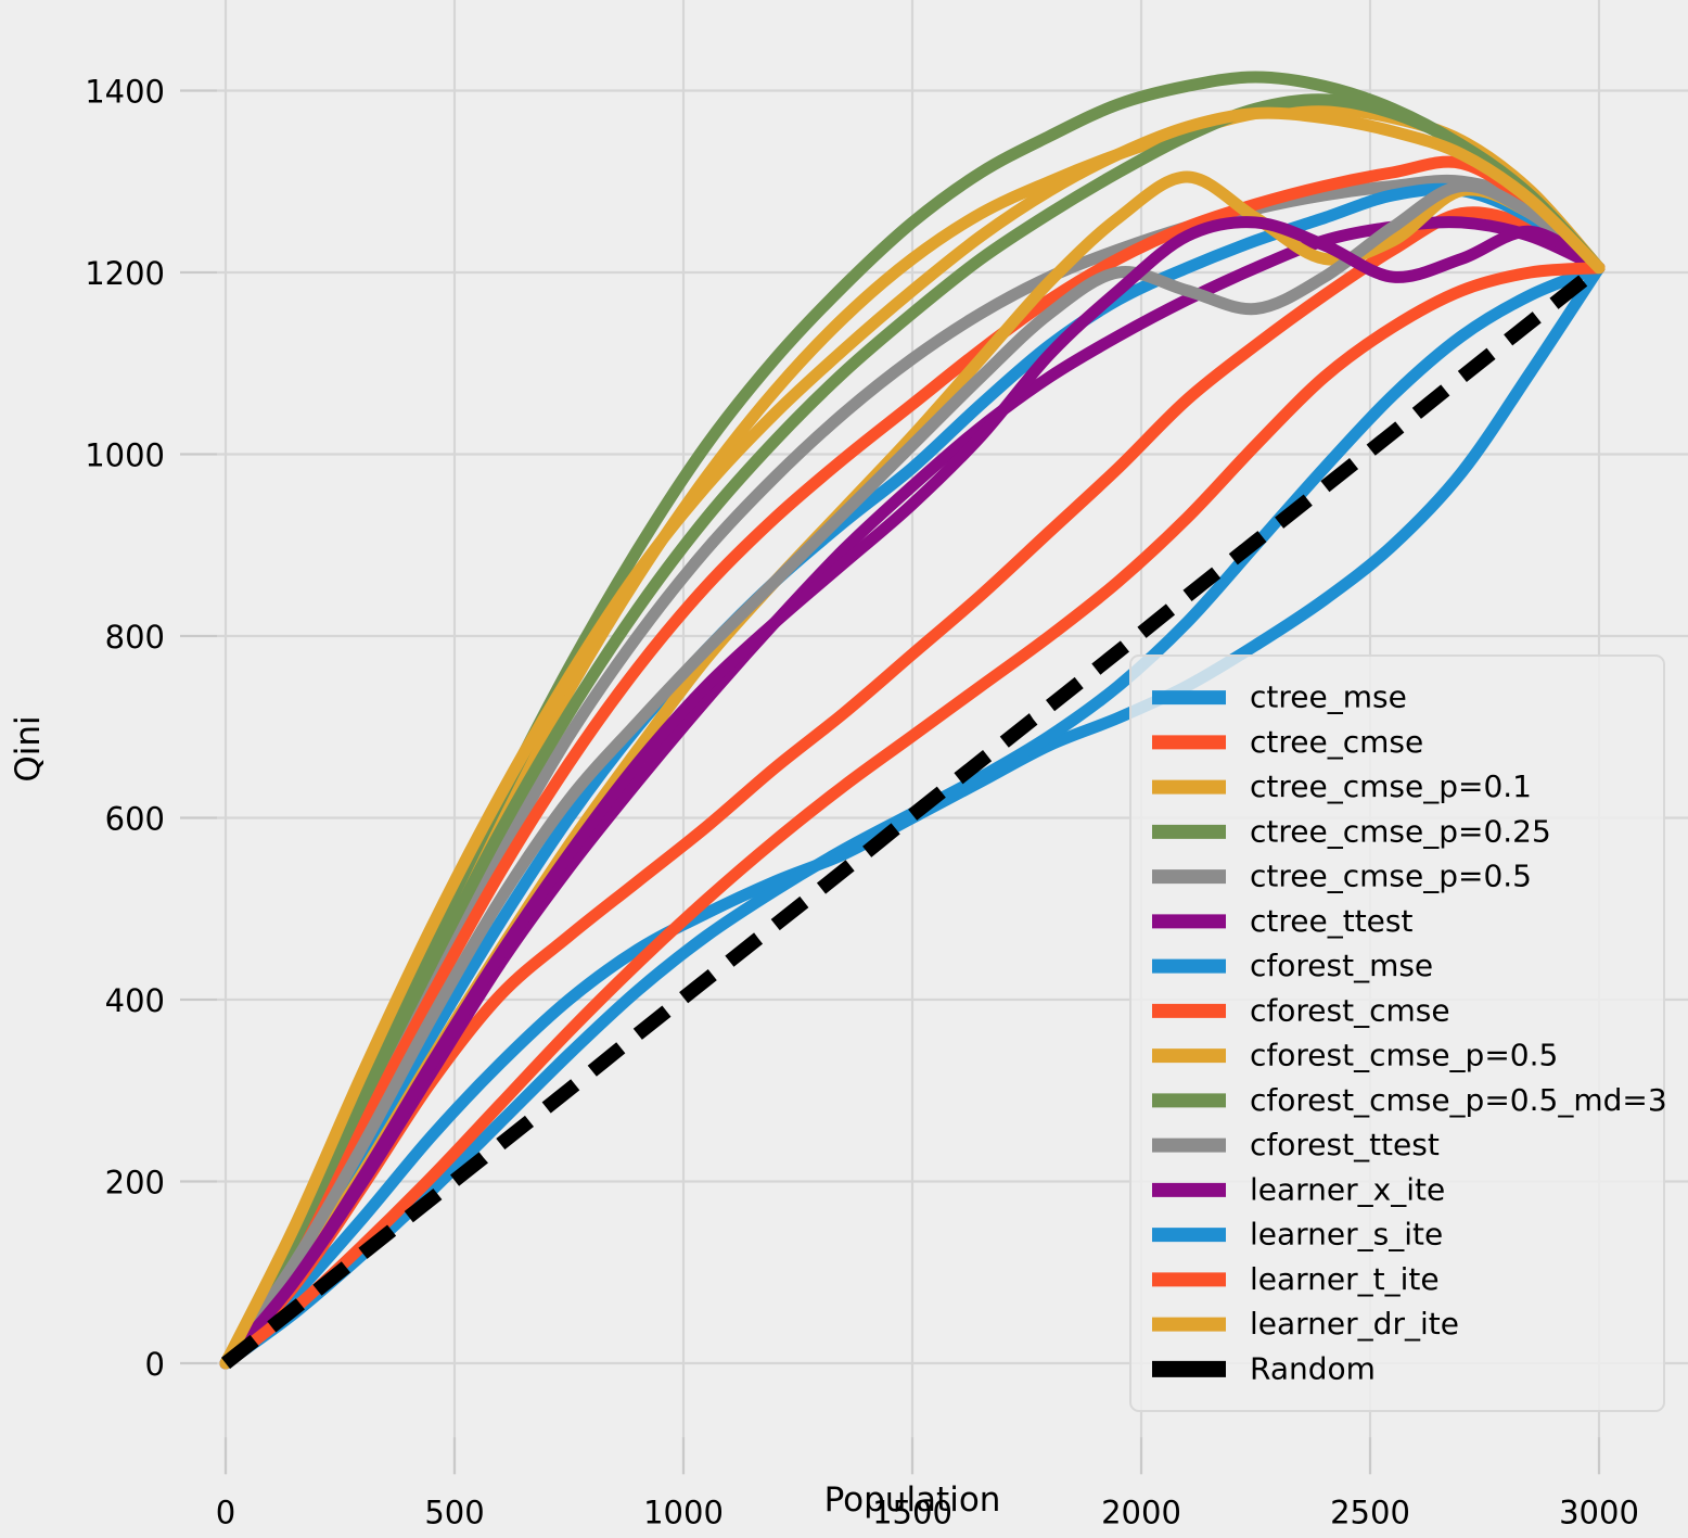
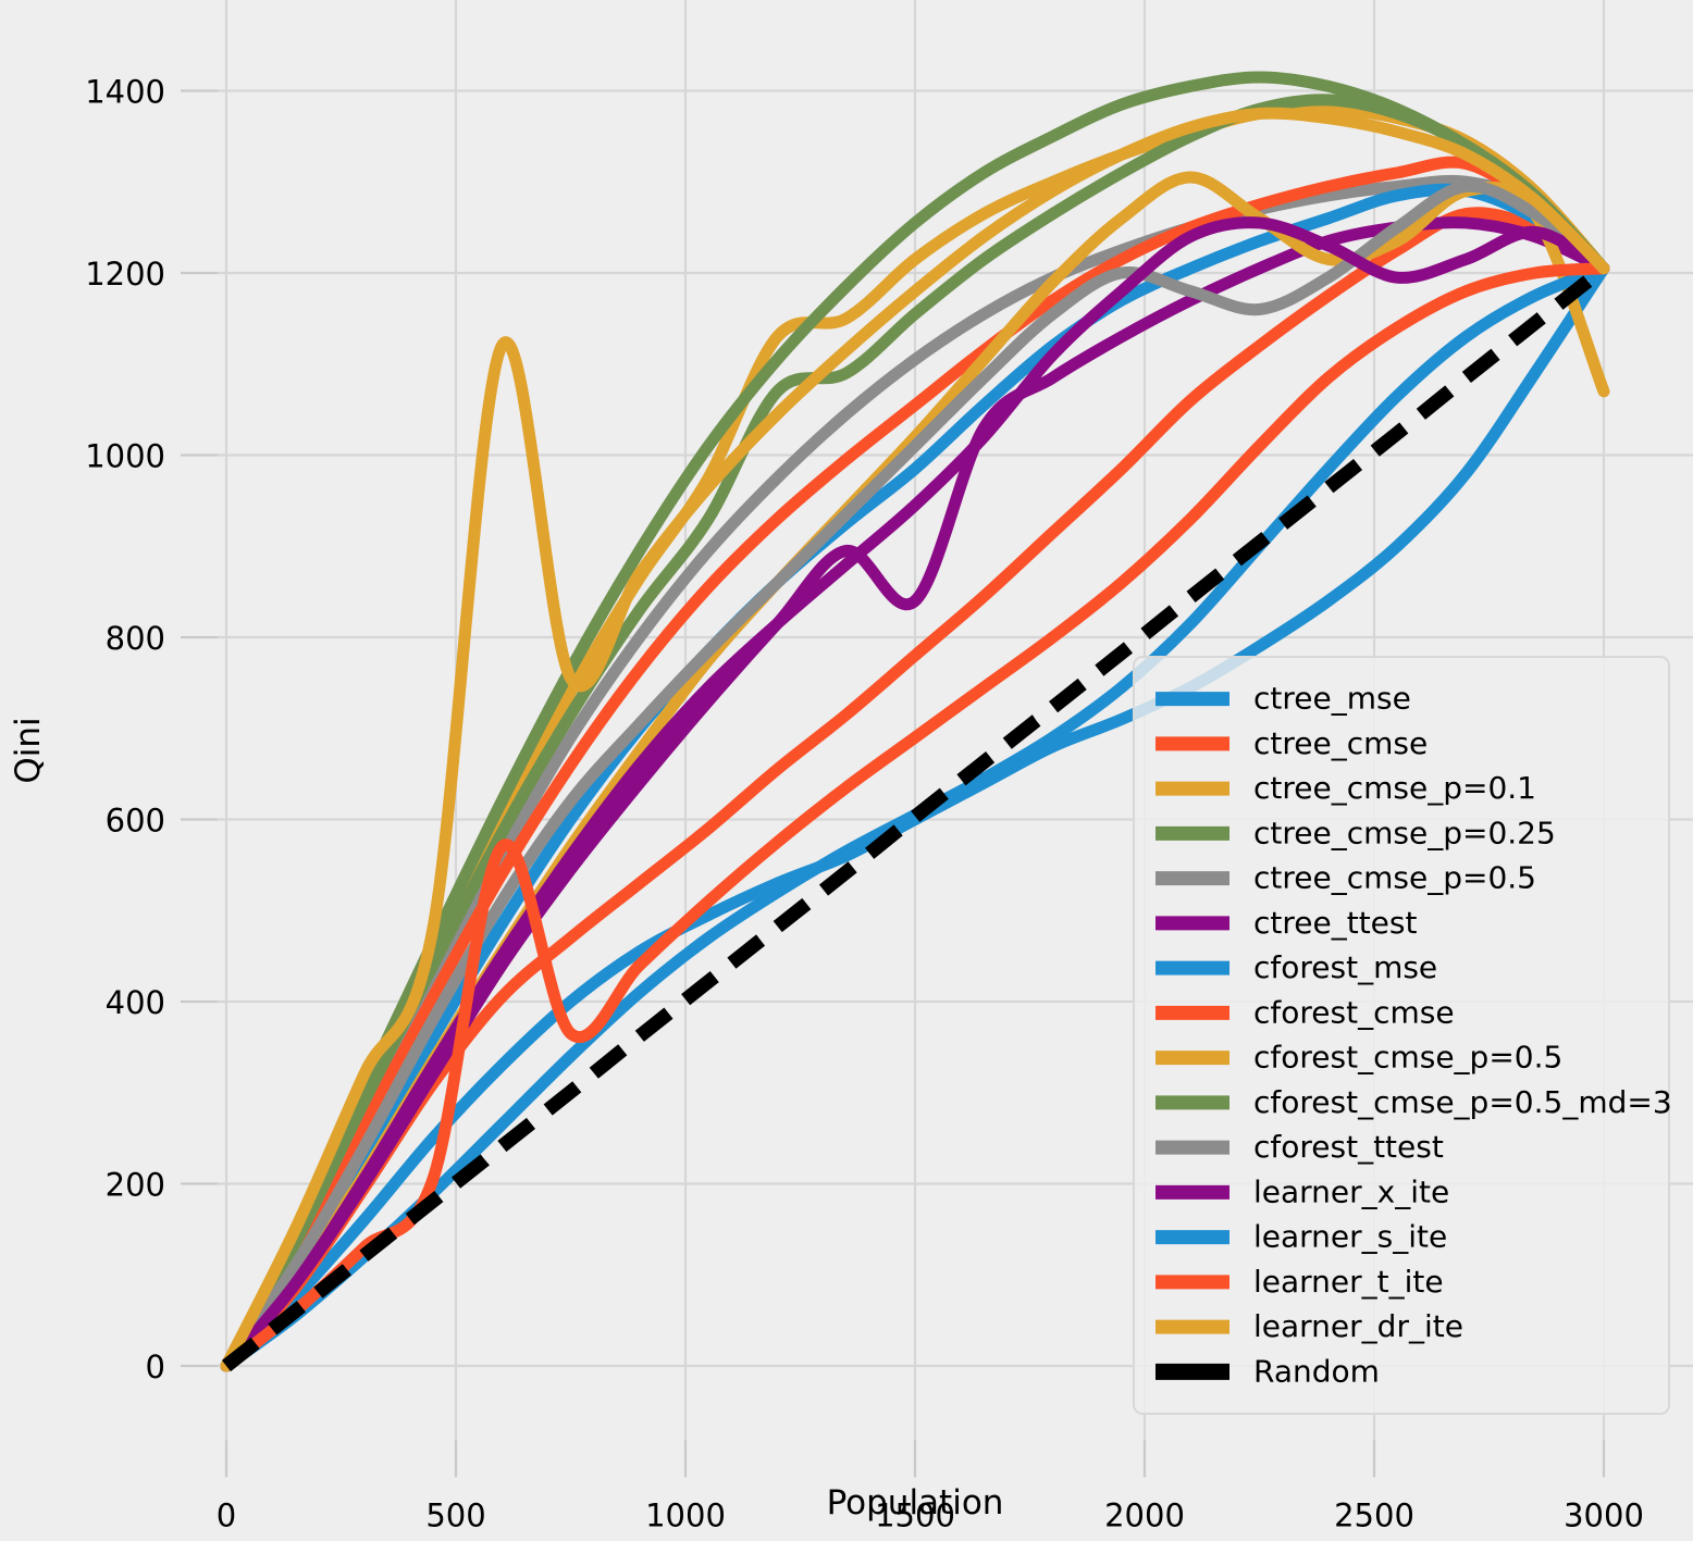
learner_t_ite/600: 280 -> 570
learner_dr_ite/600: 620 -> 1120
ctree_cmse_p=0.1/1200: 1070 -> 1130
cforest_cmse_p=0.5_md=3/1200: 1020 -> 1070
ctree_ttest/1500: 960 -> 840
cforest_cmse_p=0.5/3000: 1200 -> 1070
